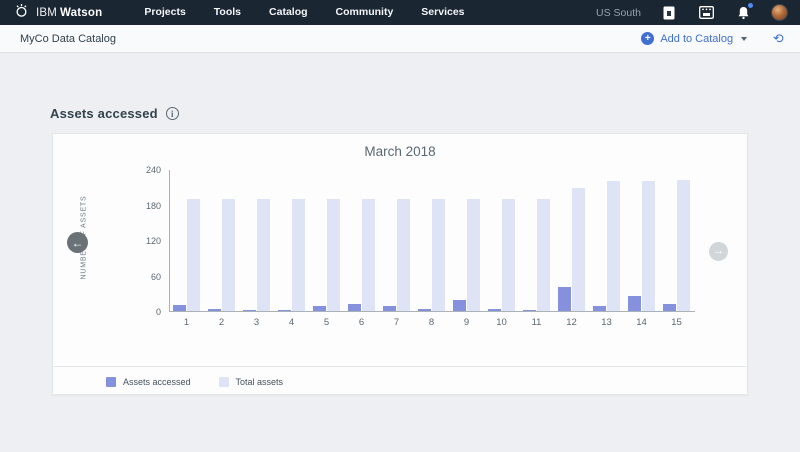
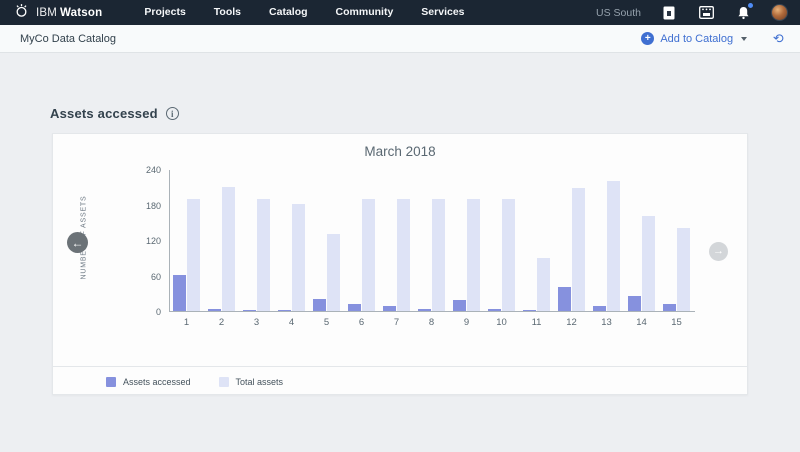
Assets accessed/1: 10 -> 60
Total assets/2: 190 -> 210
Total assets/4: 190 -> 180
Assets accessed/5: 10 -> 20
Total assets/5: 190 -> 130
Total assets/11: 190 -> 90
Total assets/14: 220 -> 160
Total assets/15: 220 -> 140
